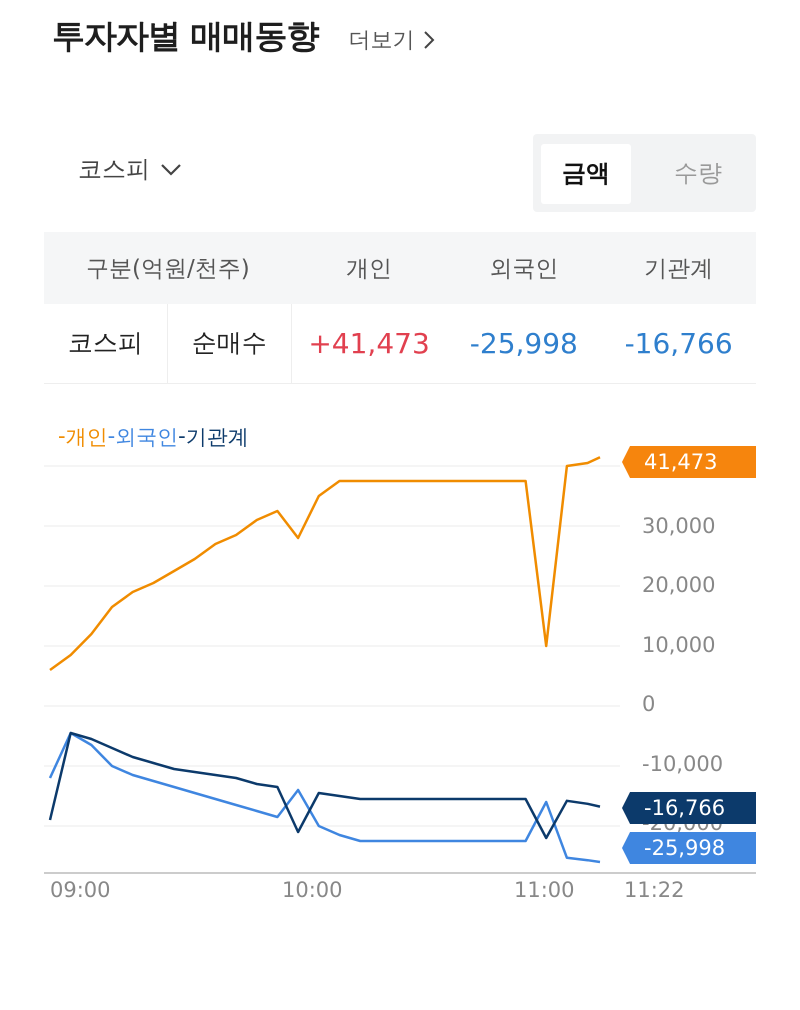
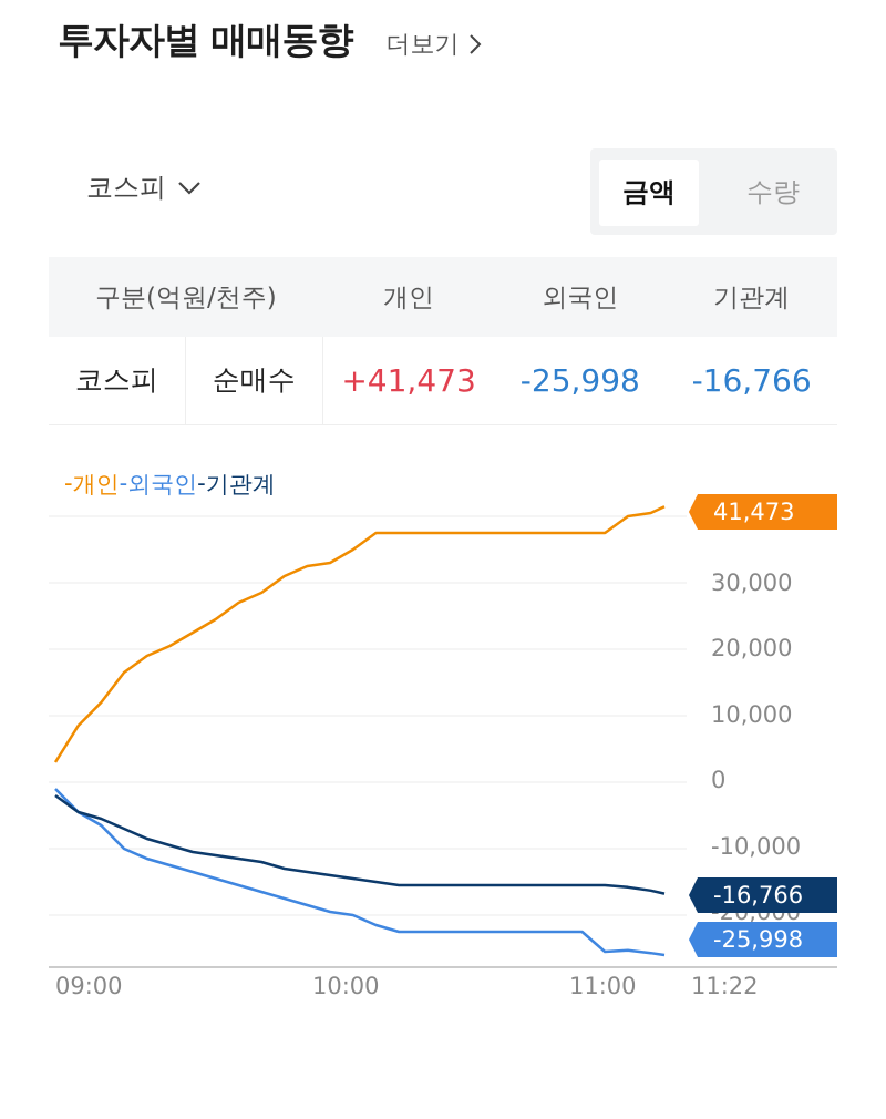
개인/09:00: 6000 -> 3000
외국인/09:00: -12000 -> -1000
기관계/09:00: -19000 -> -2000
개인/10:00: 28000 -> 33000
외국인/10:00: -14000 -> -20000
기관계/10:00: -21000 -> -14000
개인/11:00: 10000 -> 38000
외국인/11:00: -16000 -> -26000
기관계/11:00: -22000 -> -16000
